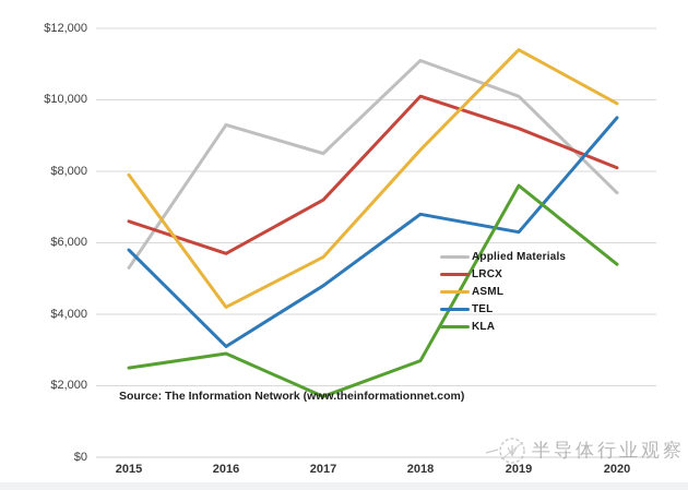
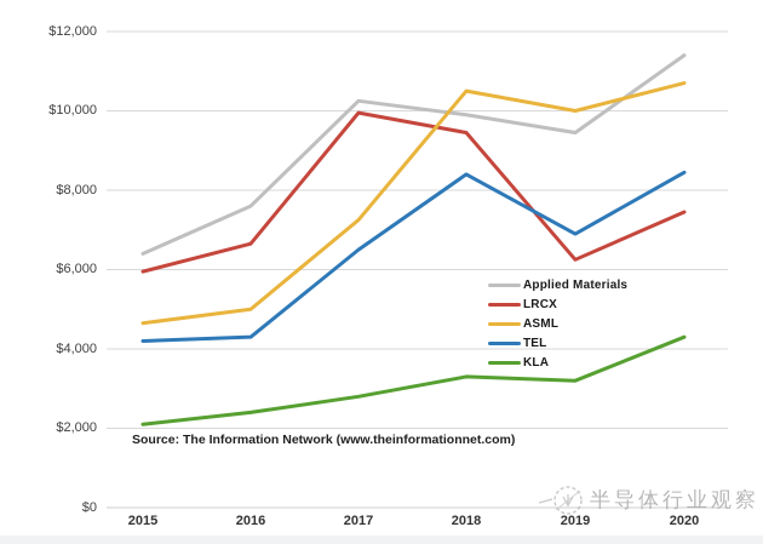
Applied Materials/2015: $5300 -> $6400
LRCX/2015: $6600 -> $6000
ASML/2015: $7900 -> $4600
TEL/2015: $5800 -> $4200
KLA/2015: $2500 -> $2100
Applied Materials/2016: $9300 -> $7600
LRCX/2016: $5700 -> $6600
ASML/2016: $4200 -> $5000
TEL/2016: $3100 -> $4300
KLA/2016: $2900 -> $2400
Applied Materials/2017: $8500 -> $10200
LRCX/2017: $7200 -> $10000
ASML/2017: $5600 -> $7200
TEL/2017: $4800 -> $6500
KLA/2017: $1700 -> $2800
Applied Materials/2018: $11100 -> $9900
LRCX/2018: $10100 -> $9400
ASML/2018: $8600 -> $10500
TEL/2018: $6800 -> $8400
KLA/2018: $2700 -> $3300
Applied Materials/2019: $10100 -> $9400
LRCX/2019: $9200 -> $6200
ASML/2019: $11400 -> $10000
TEL/2019: $6300 -> $6900
KLA/2019: $7600 -> $3200
Applied Materials/2020: $7400 -> $11400
LRCX/2020: $8100 -> $7400
ASML/2020: $9900 -> $10700
TEL/2020: $9500 -> $8400
KLA/2020: $5400 -> $4300
